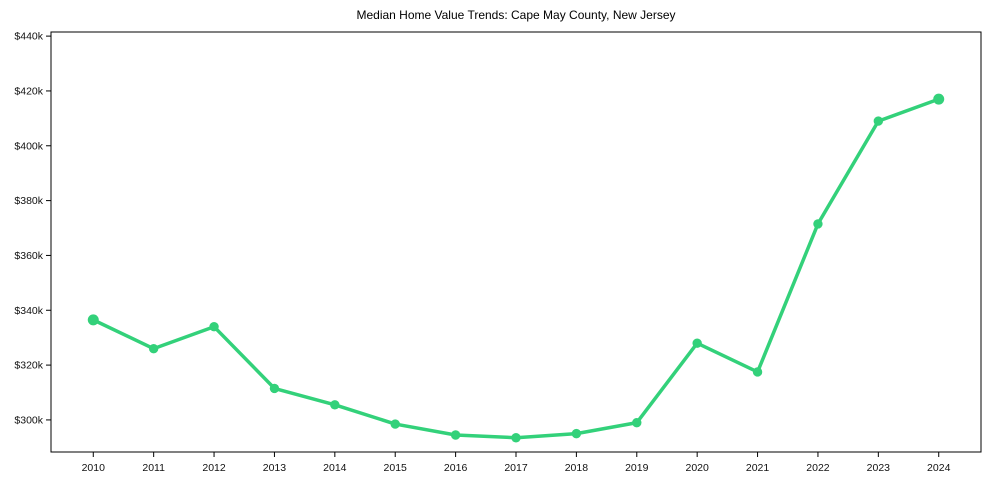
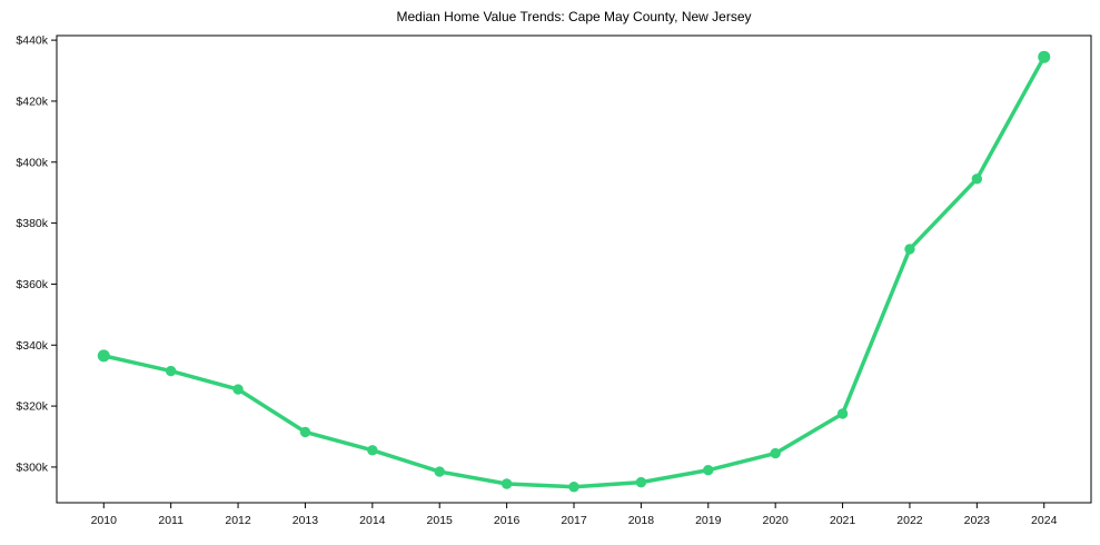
2011: $326k -> $332k
2012: $334k -> $326k
2020: $328k -> $304k
2023: $409k -> $394k
2024: $417k -> $434k
